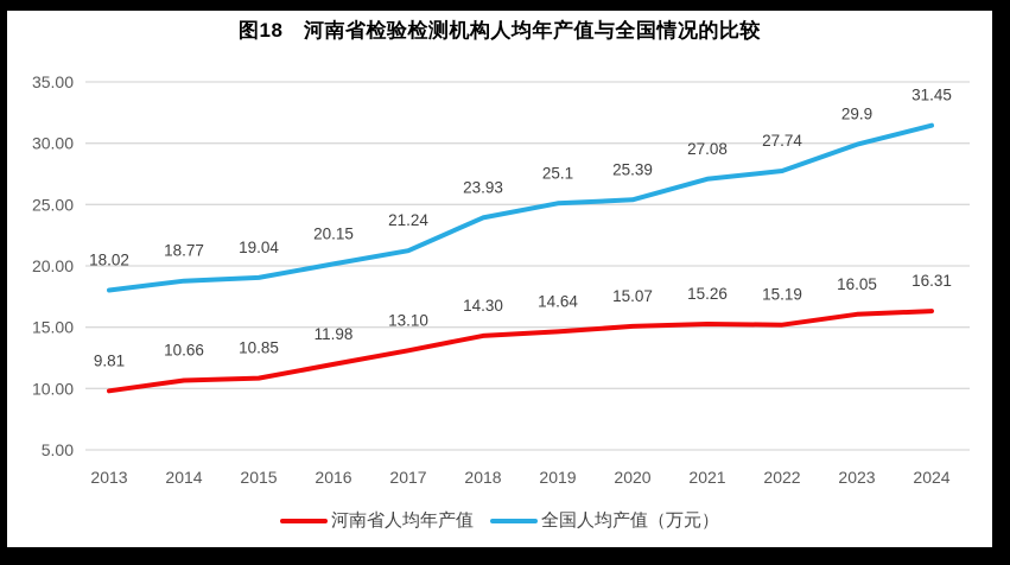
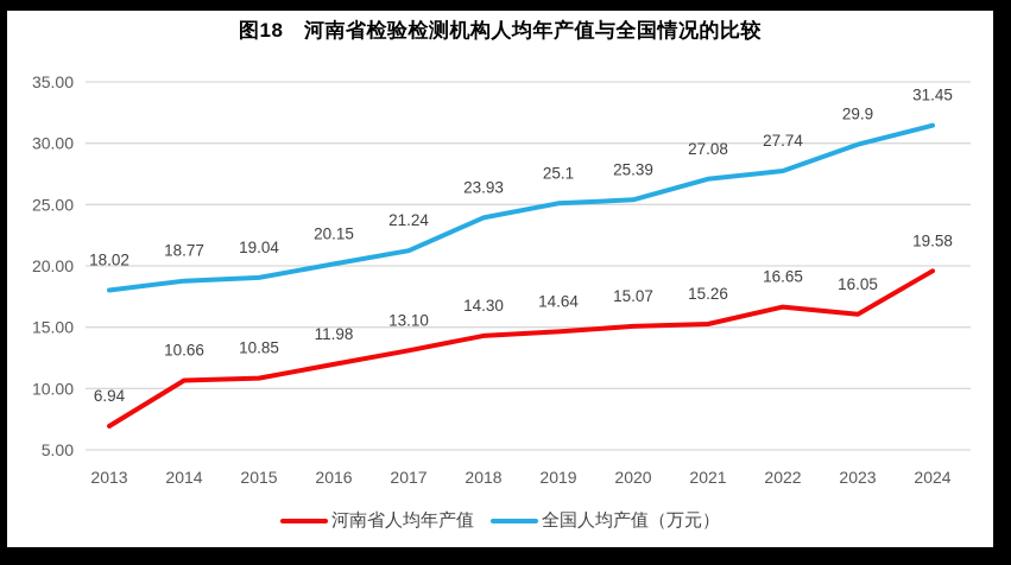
河南省人均年产值/2013: 9.81 -> 6.94
河南省人均年产值/2022: 15.19 -> 16.65
河南省人均年产值/2024: 16.31 -> 19.58
